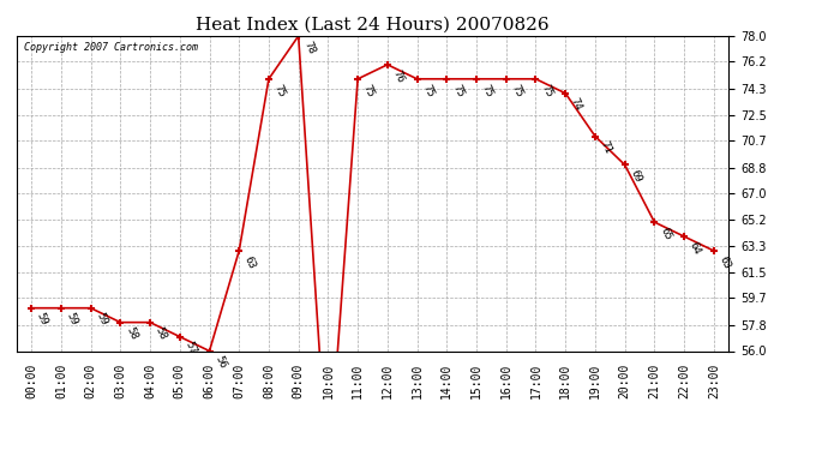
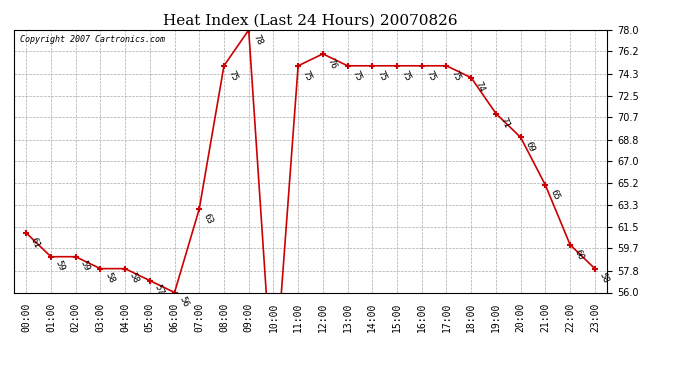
00:00: 59 -> 61
22:00: 64 -> 60
23:00: 63 -> 58
